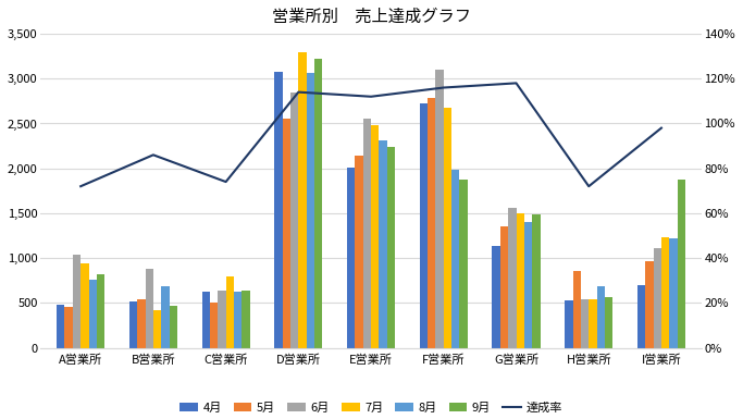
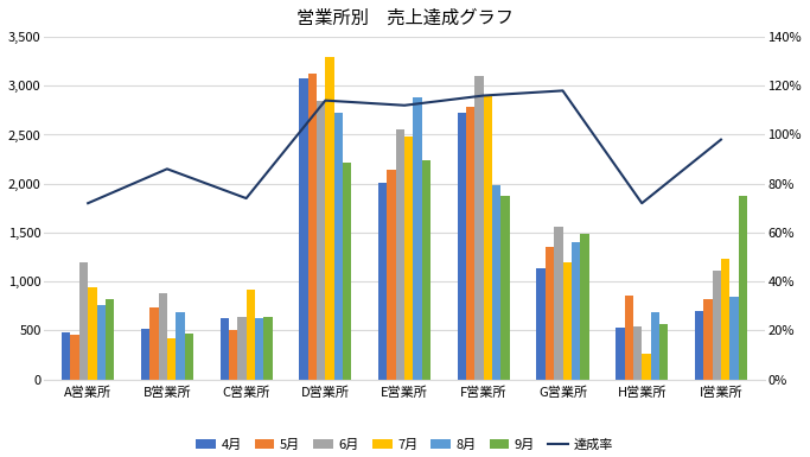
6月/A営業所: 1,040 -> 1,200
5月/B営業所: 540 -> 740
7月/C営業所: 790 -> 920
5月/D営業所: 2,550 -> 3,120
8月/D営業所: 3,060 -> 2,720
9月/D営業所: 3,220 -> 2,220
8月/E営業所: 2,310 -> 2,880
7月/F営業所: 2,680 -> 2,900
7月/G営業所: 1,500 -> 1,200
7月/H営業所: 540 -> 260
5月/I営業所: 960 -> 820
8月/I営業所: 1,220 -> 840
